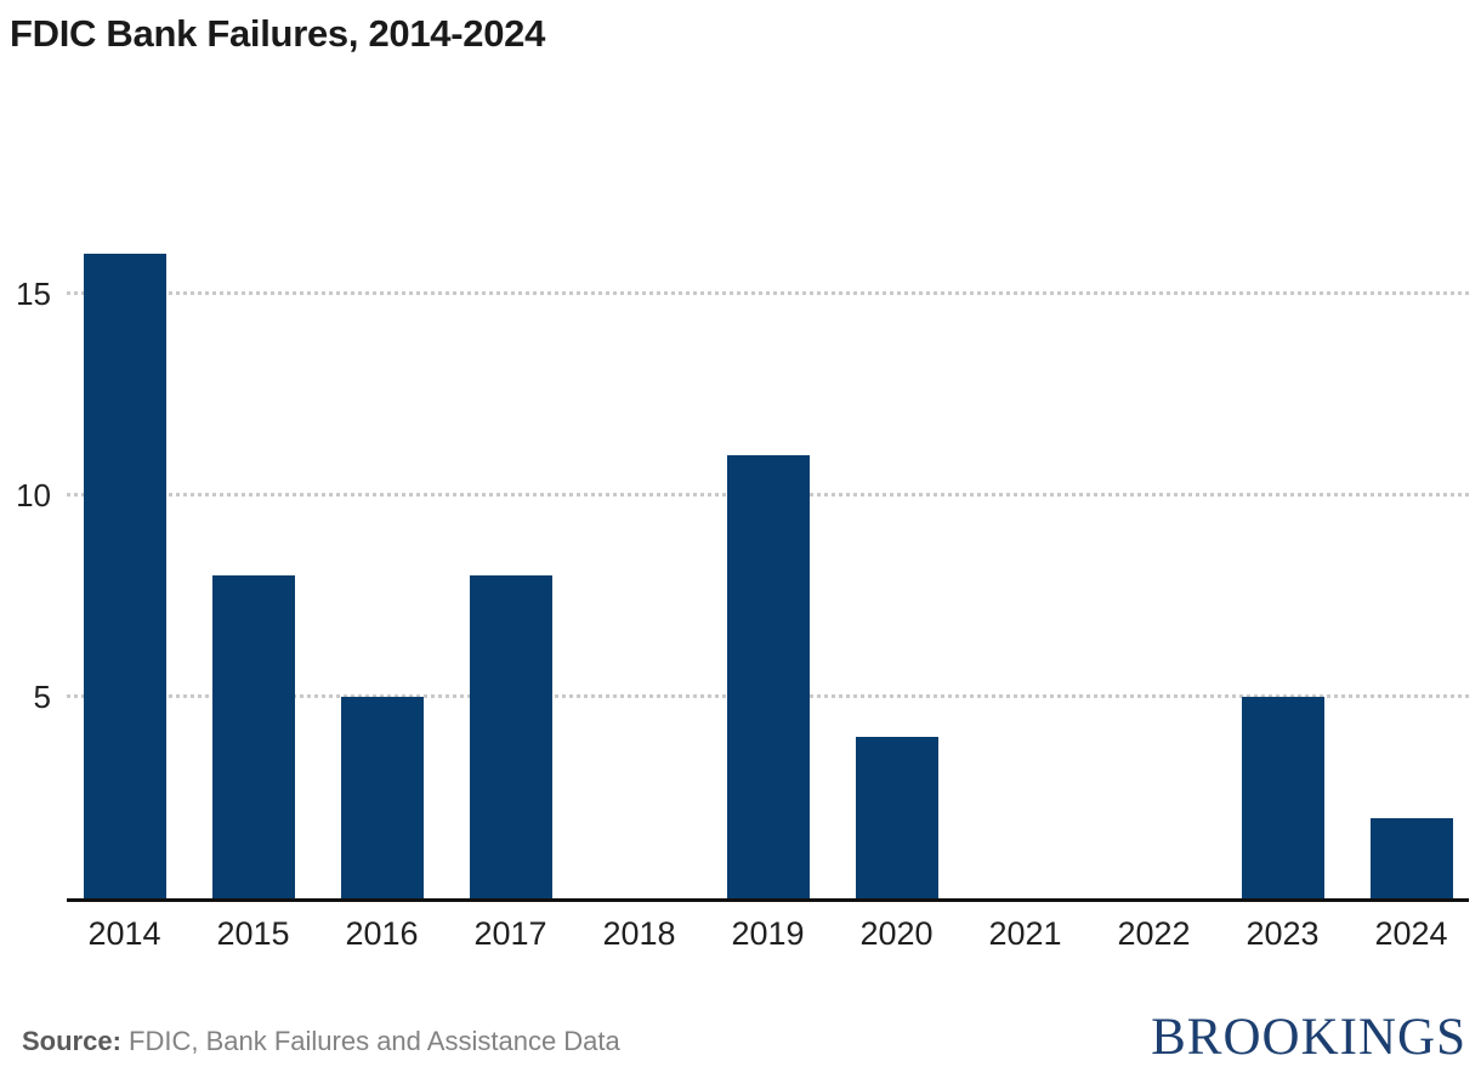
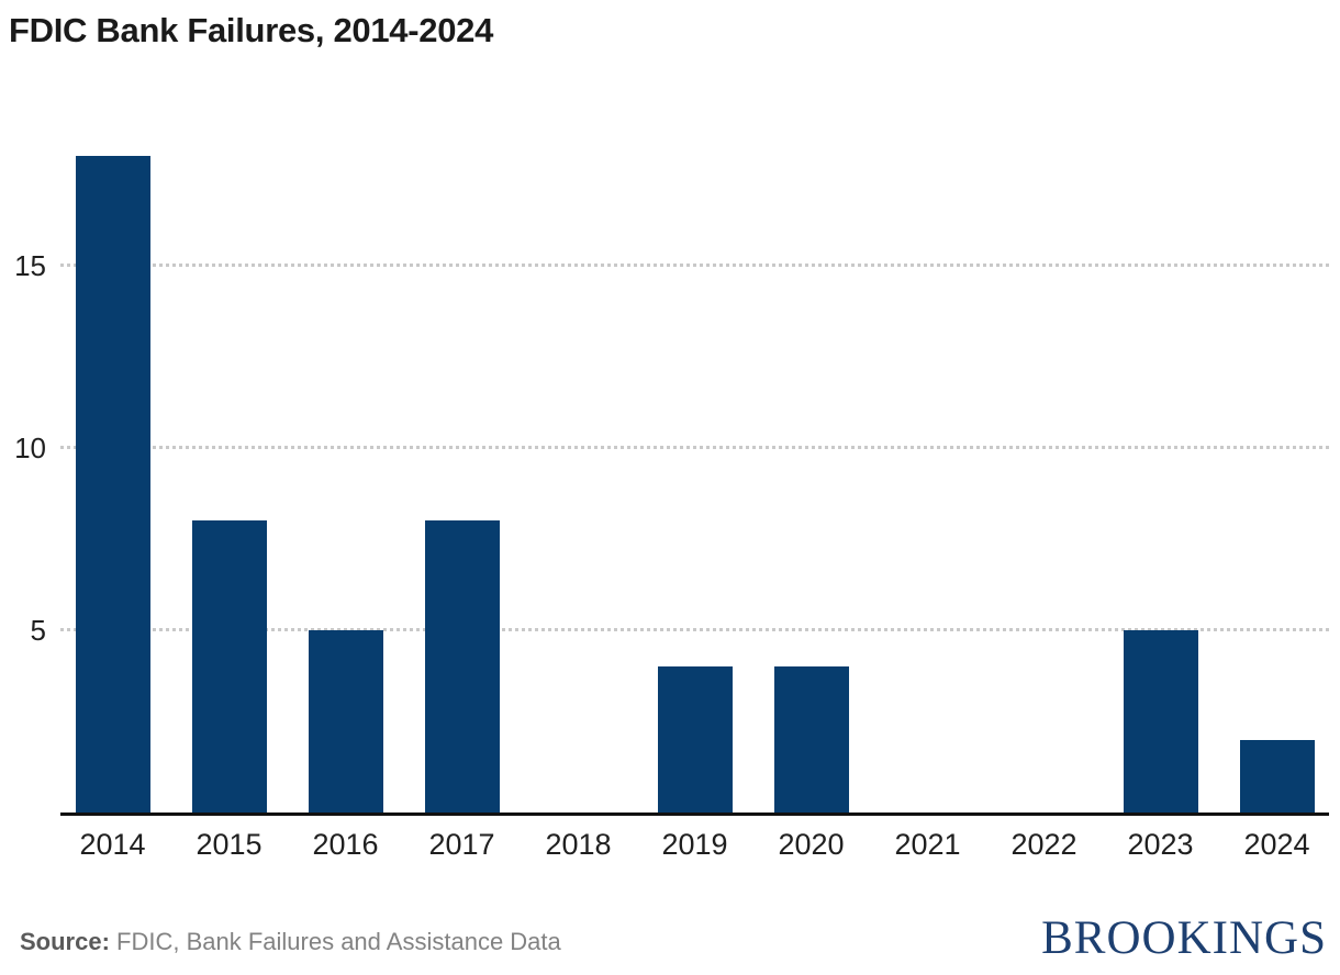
2014: 16 -> 18
2019: 11 -> 4
